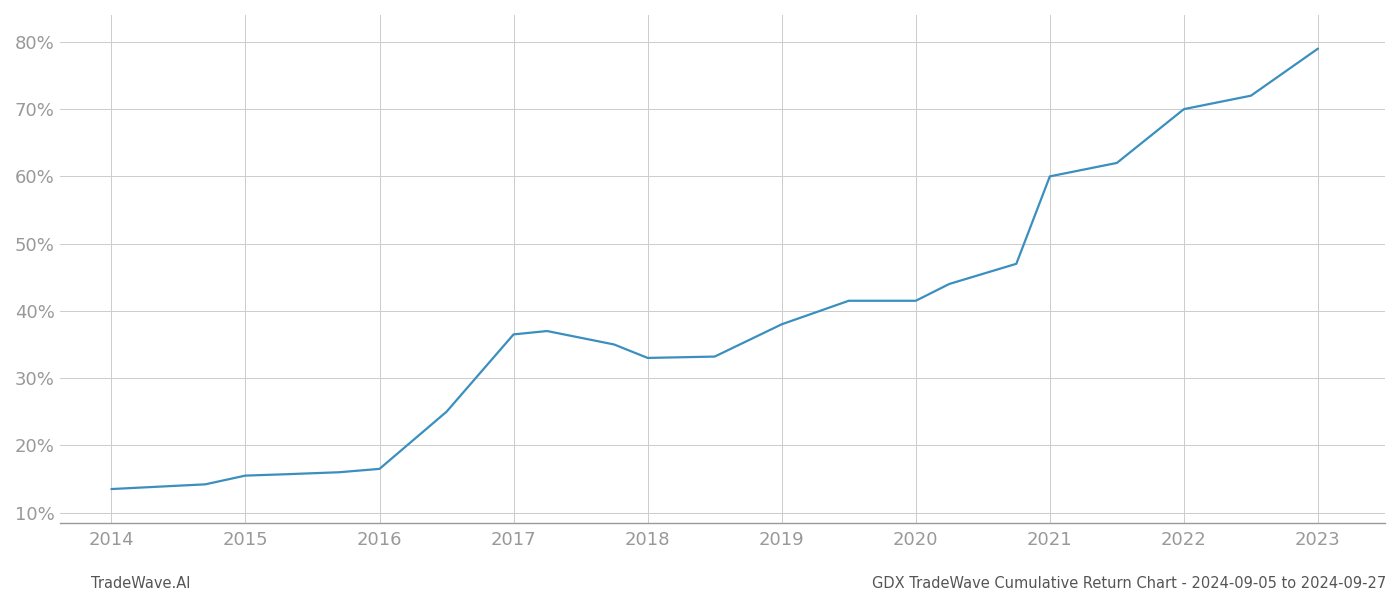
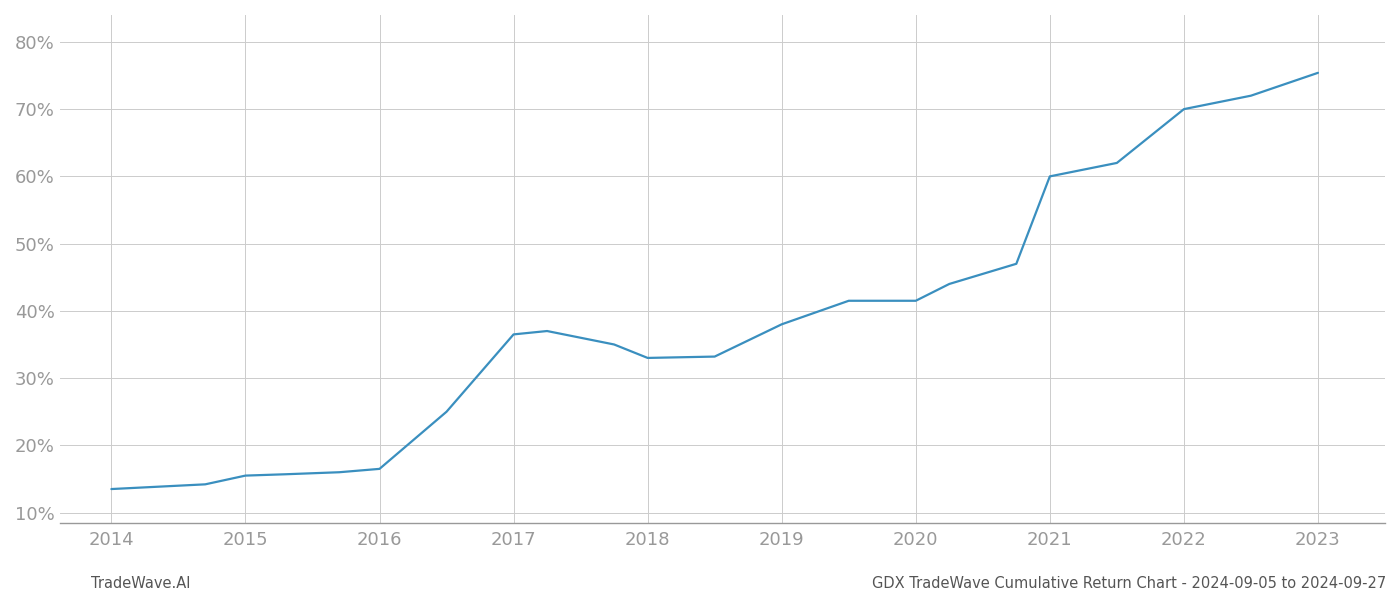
2023: 79.0% -> 75.4%
